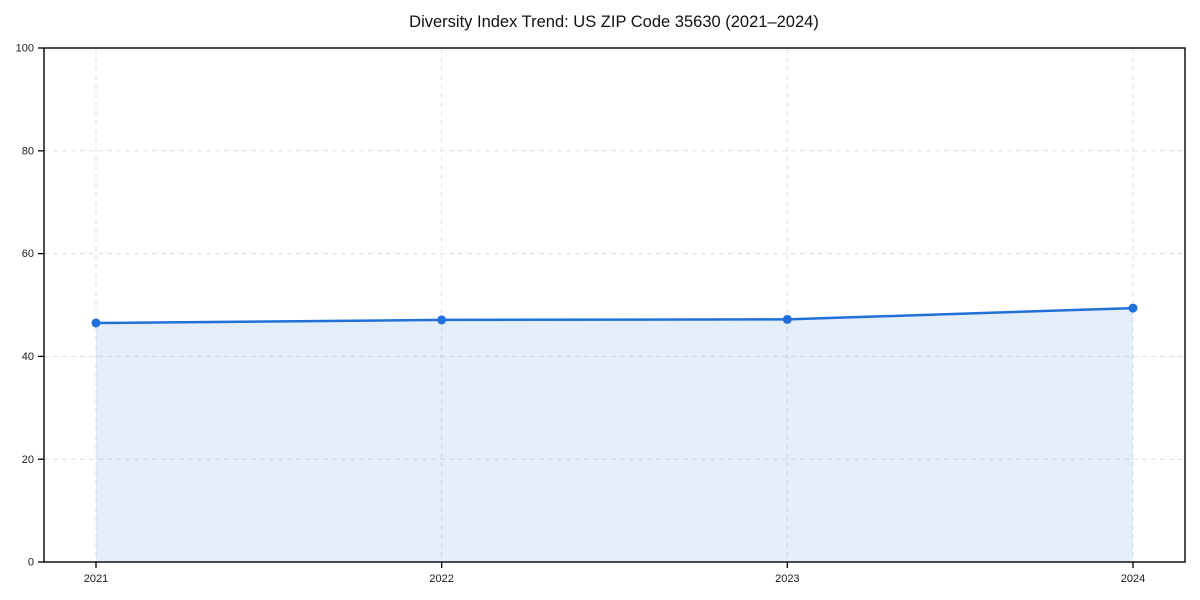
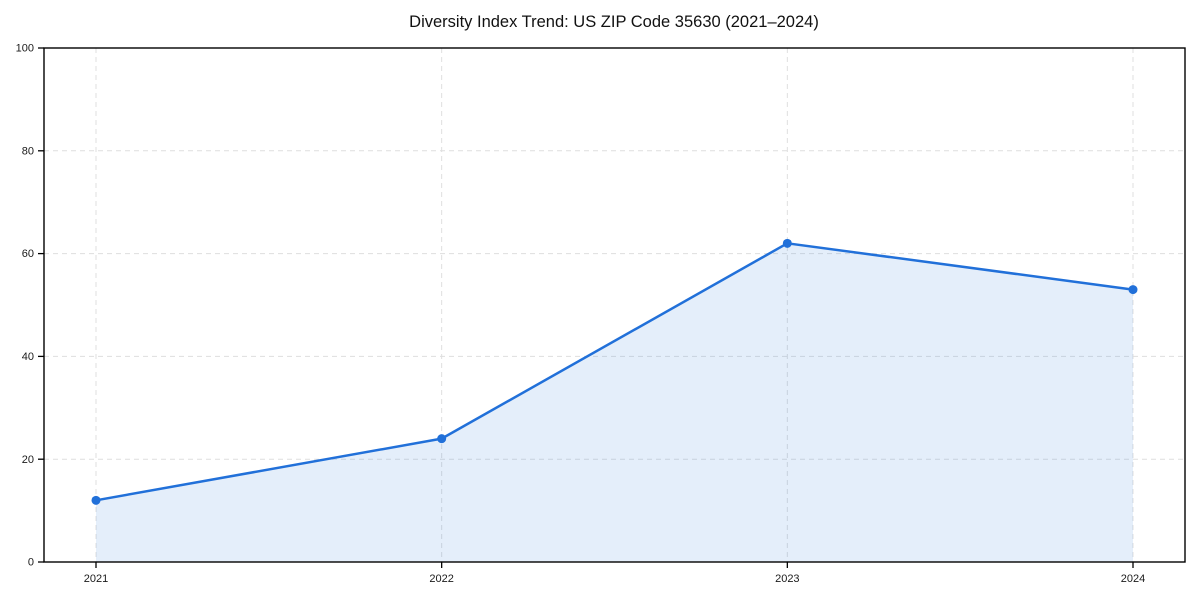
2021: 46 -> 12
2022: 47 -> 24
2023: 47 -> 62
2024: 49 -> 53
